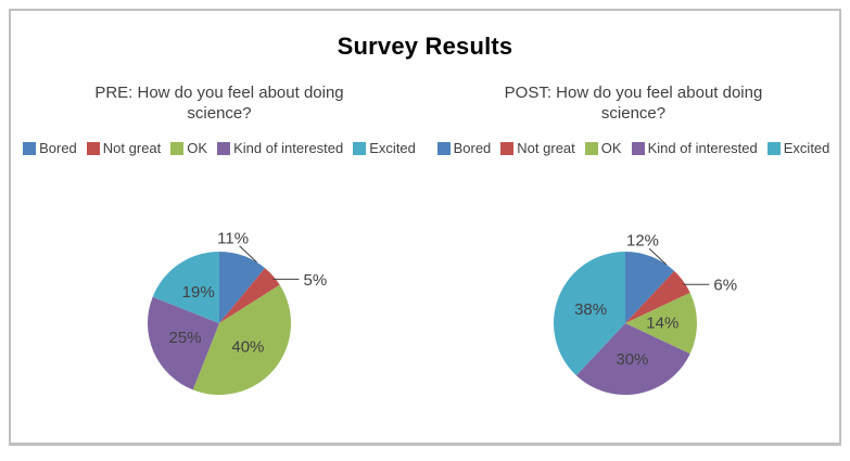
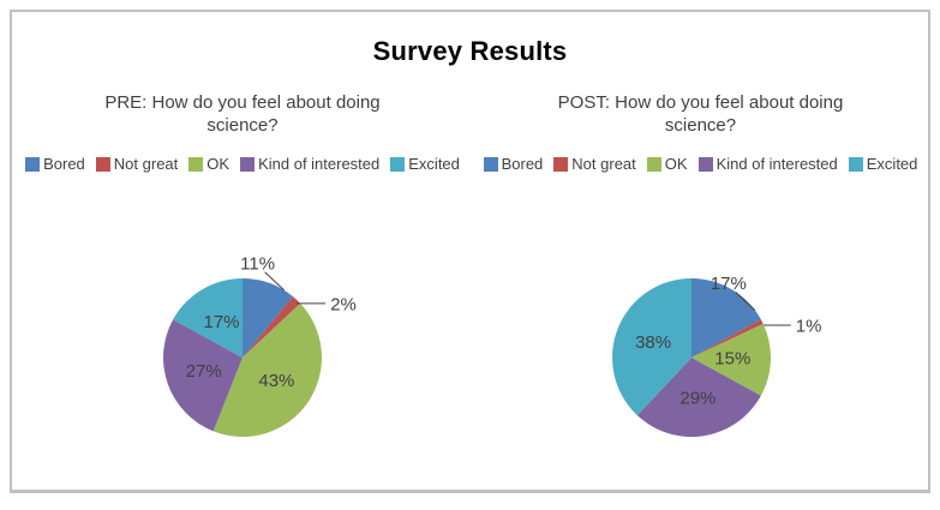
PRE: How do you feel about doing science?/Not great: 5% -> 2%
PRE: How do you feel about doing science?/OK: 40% -> 43%
PRE: How do you feel about doing science?/Kind of interested: 25% -> 27%
PRE: How do you feel about doing science?/Excited: 19% -> 17%
POST: How do you feel about doing science?/Bored: 12% -> 17%
POST: How do you feel about doing science?/Not great: 6% -> 1%
POST: How do you feel about doing science?/OK: 14% -> 15%
POST: How do you feel about doing science?/Kind of interested: 30% -> 29%
